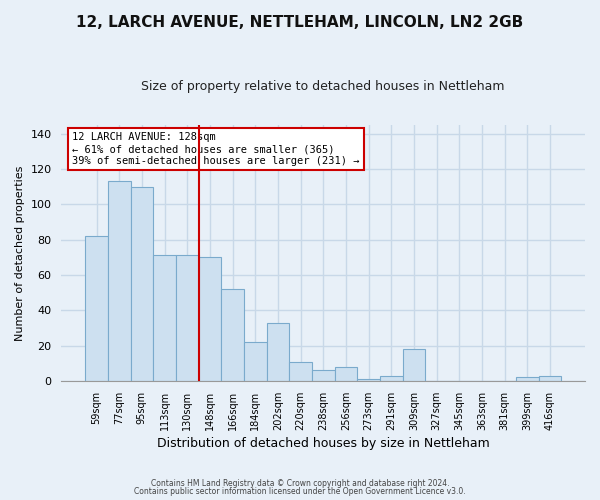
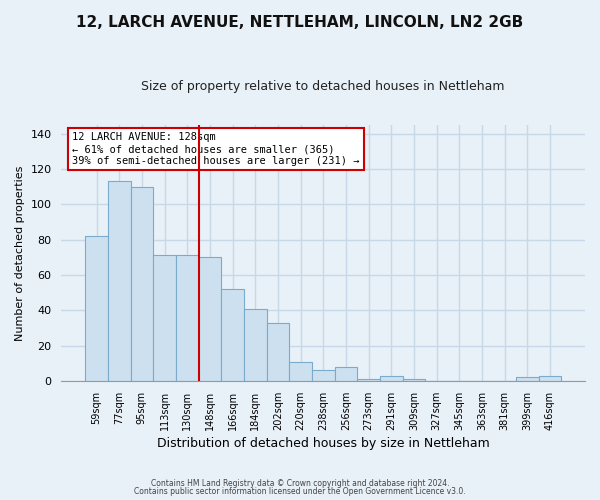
184sqm: 22 -> 41
309sqm: 18 -> 1
